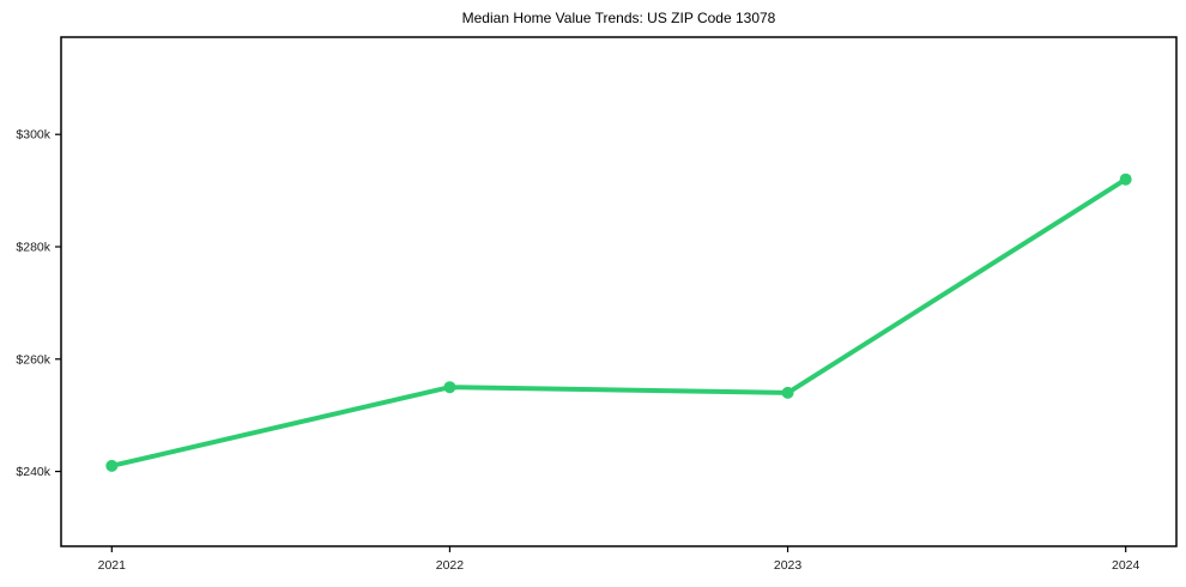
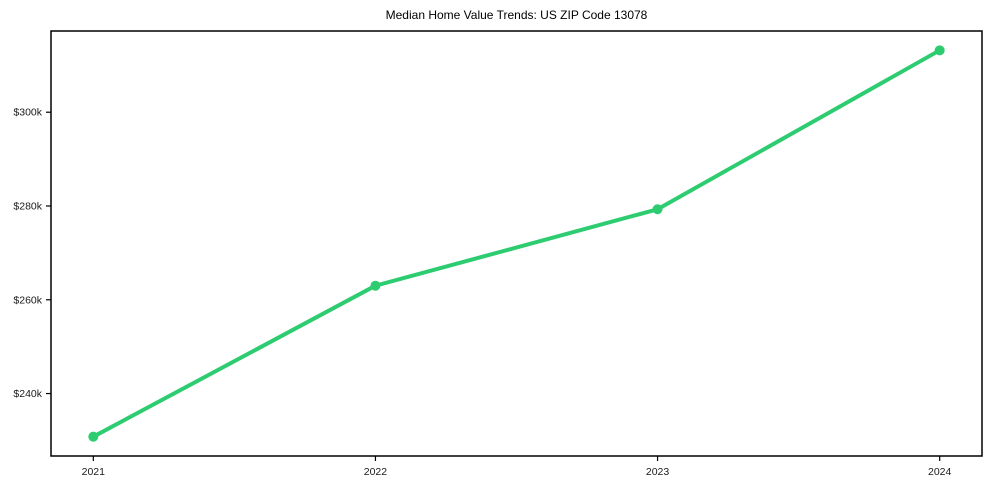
2021: $241k -> $231k
2022: $255k -> $263k
2023: $254k -> $279k
2024: $292k -> $313k
